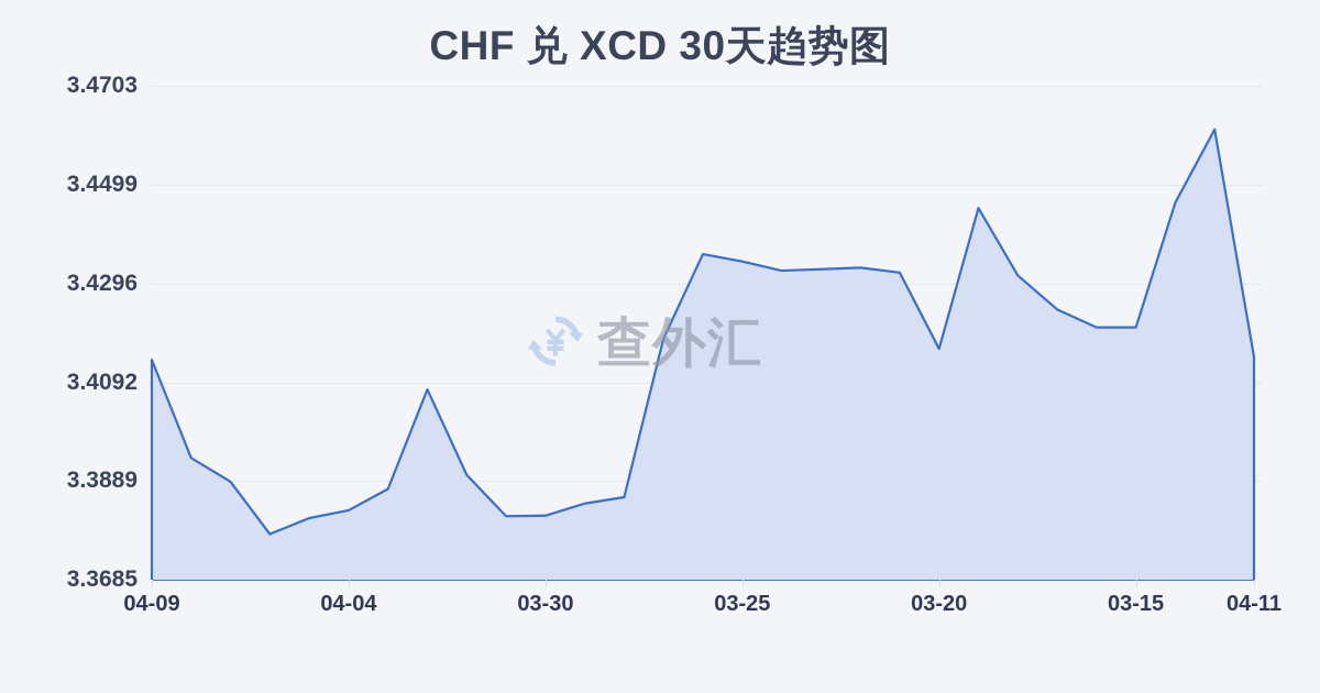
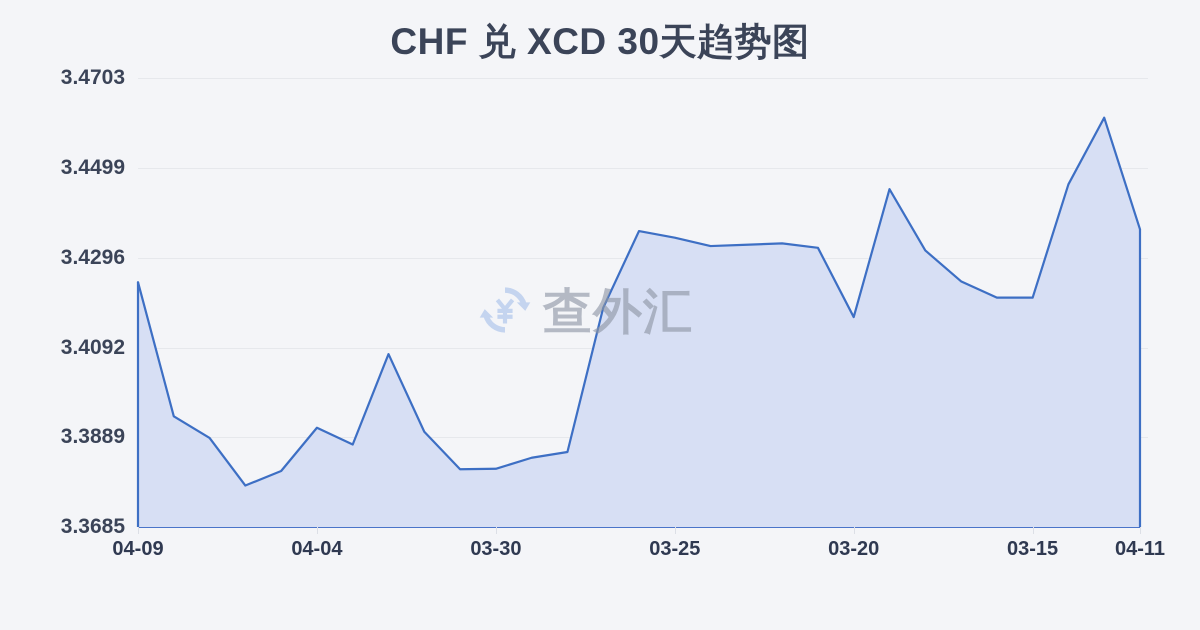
04-09: 3.414 -> 3.424
04-04: 3.383 -> 3.391
04-11: 3.414 -> 3.436
